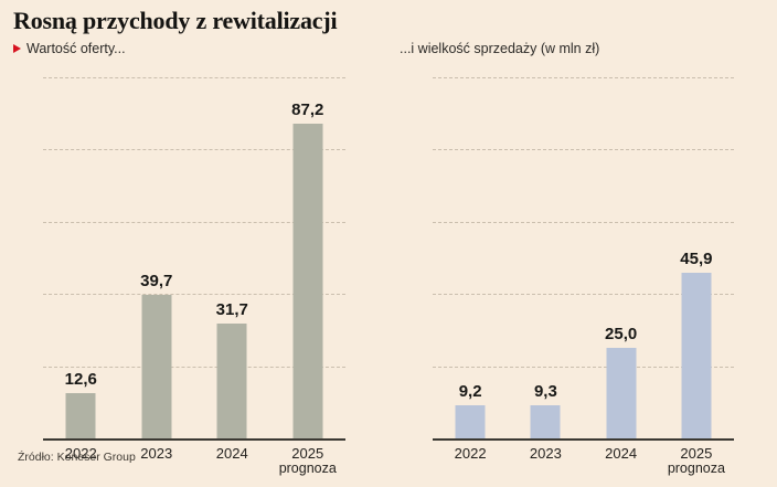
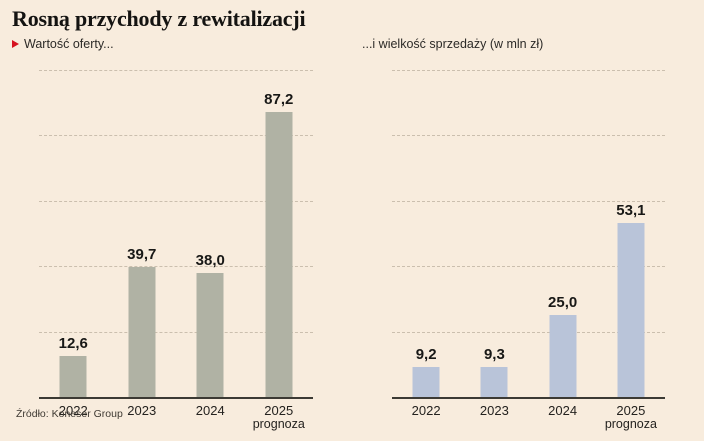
Wartość oferty.../2024: 31,7 -> 38,0
...i wielkość sprzedaży (w mln zł)/2025: 45,9 -> 53,1
